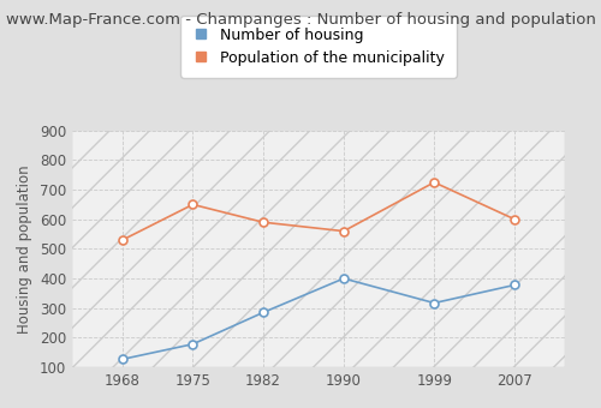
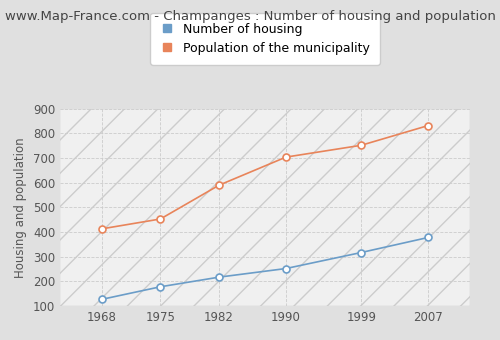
Population of the municipality/1968: 530 -> 413
Population of the municipality/1975: 650 -> 453
Number of housing/1982: 285 -> 217
Number of housing/1990: 400 -> 252
Population of the municipality/1990: 560 -> 704
Population of the municipality/1999: 725 -> 752
Population of the municipality/2007: 600 -> 832
